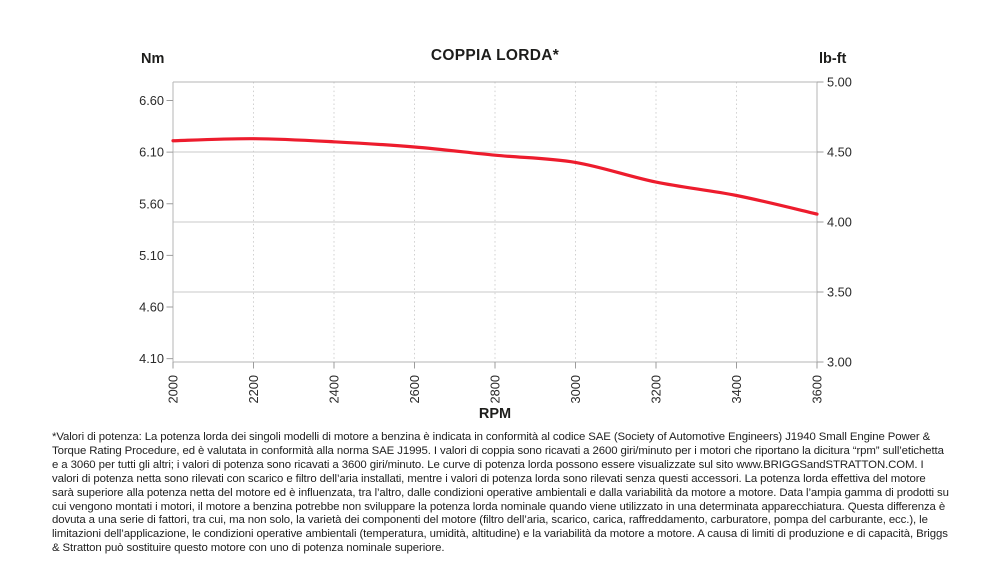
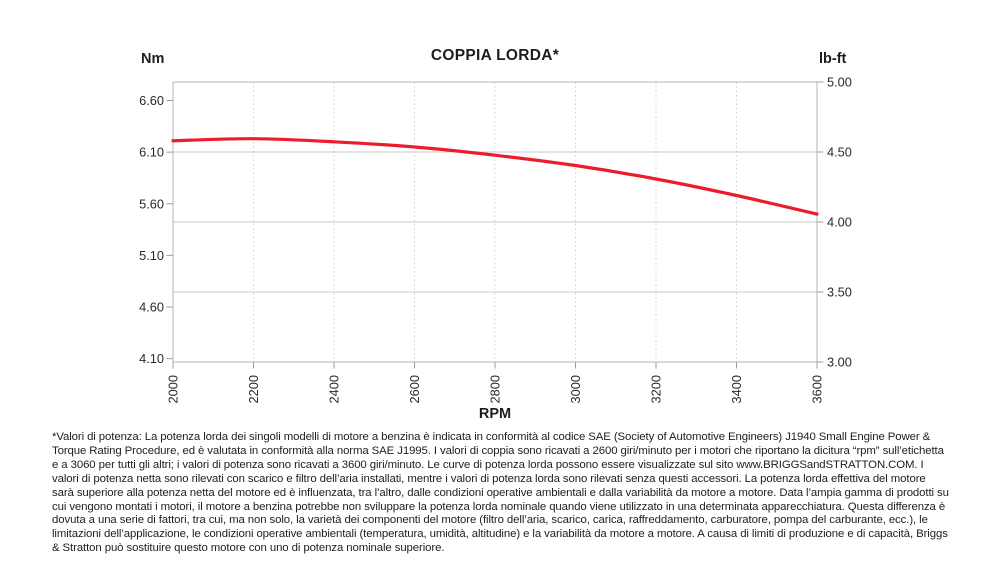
3000: 6.00 -> 5.97
3200: 5.81 -> 5.84
